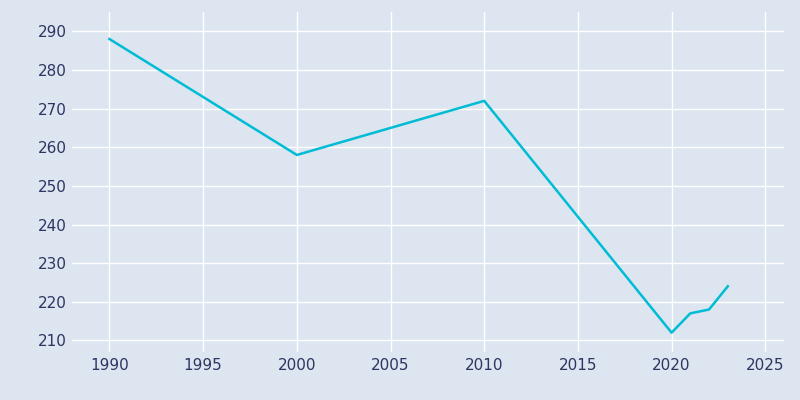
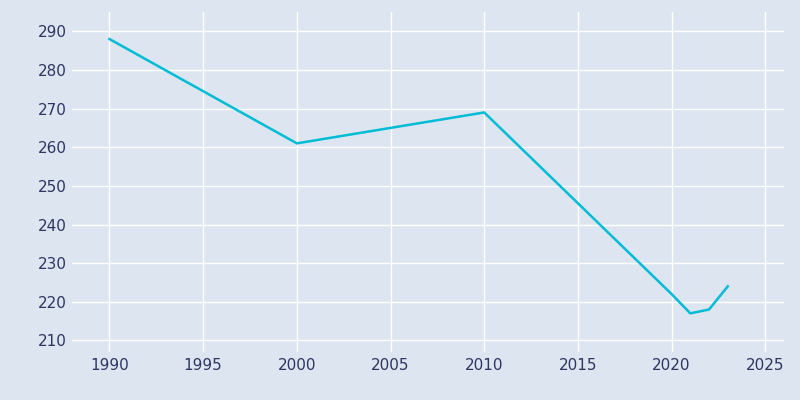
2000: 258 -> 261
2010: 272 -> 269
2020: 212 -> 222
